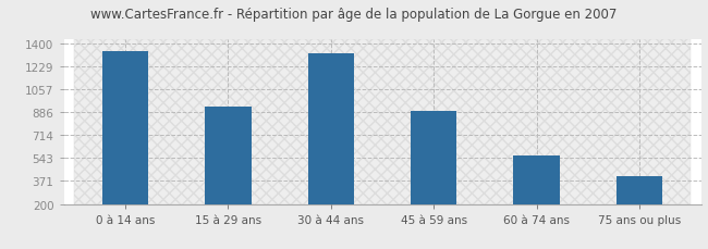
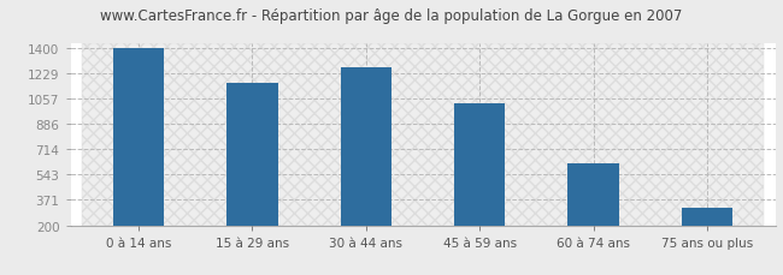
0 à 14 ans: 1340 -> 1400
15 à 29 ans: 930 -> 1160
30 à 44 ans: 1320 -> 1270
45 à 59 ans: 890 -> 1020
60 à 74 ans: 560 -> 620
75 ans ou plus: 410 -> 320
